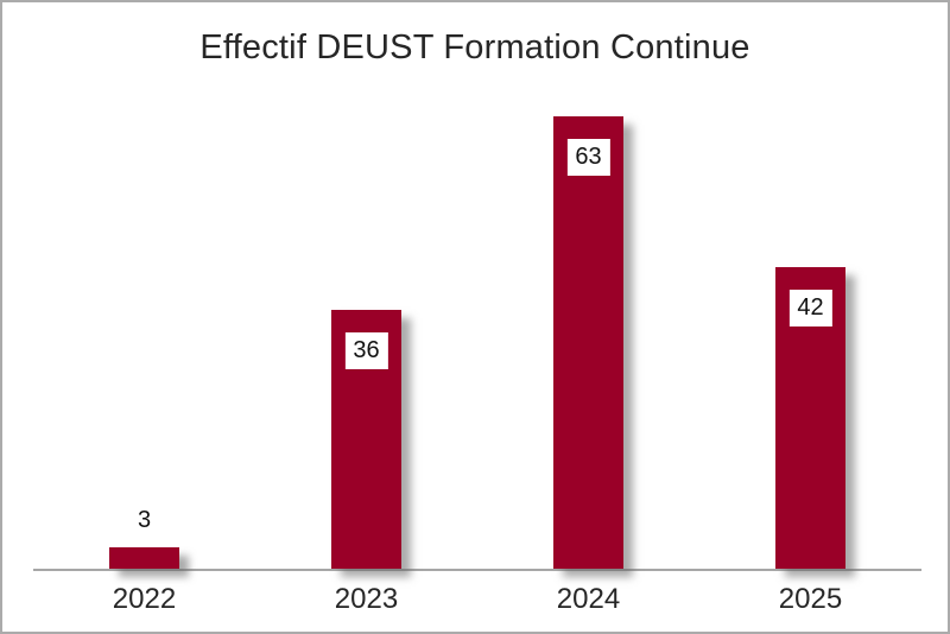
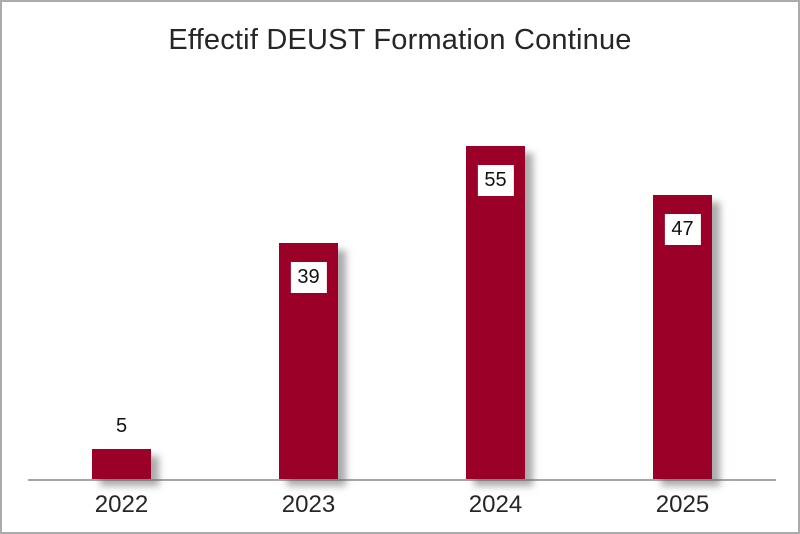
2022: 3 -> 5
2023: 36 -> 39
2024: 63 -> 55
2025: 42 -> 47
